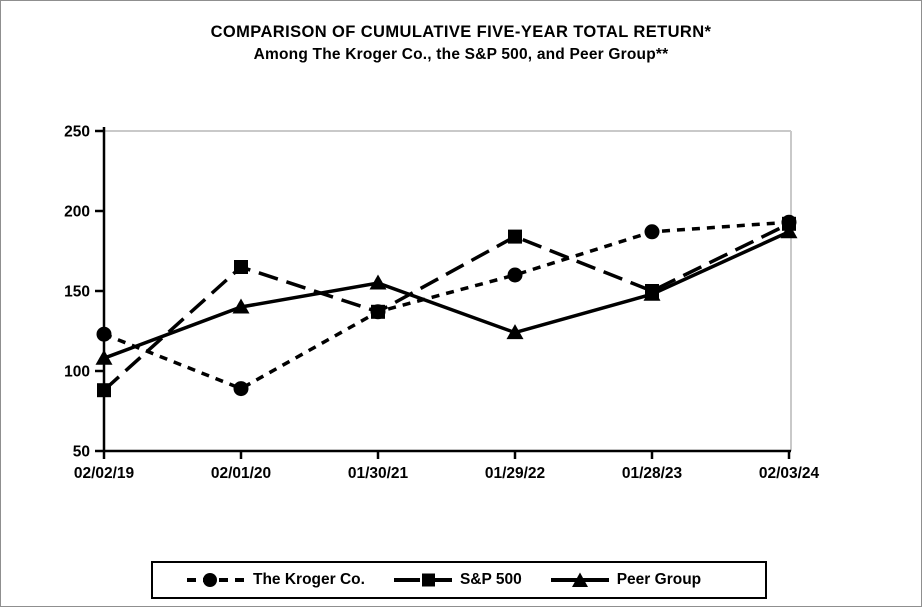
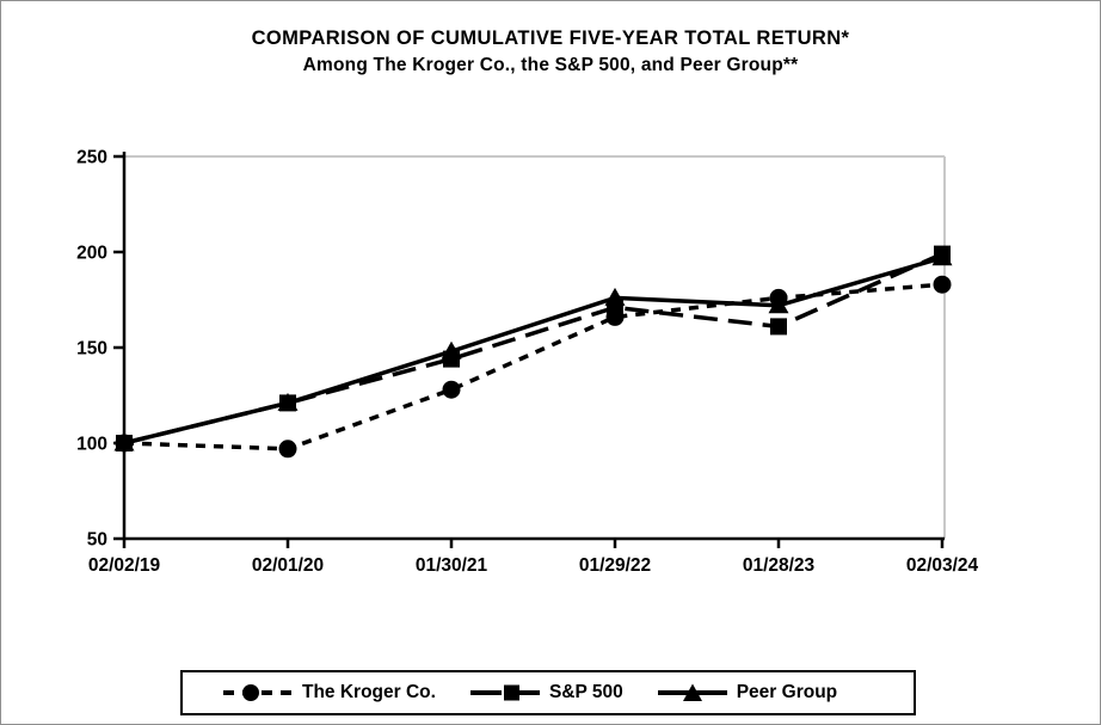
The Kroger Co./02/02/19: 123 -> 100
S&P 500/02/02/19: 88 -> 100
Peer Group/02/02/19: 108 -> 100
The Kroger Co./02/01/20: 89 -> 97
S&P 500/02/01/20: 165 -> 121
Peer Group/02/01/20: 140 -> 121
The Kroger Co./01/30/21: 137 -> 128
S&P 500/01/30/21: 137 -> 144
Peer Group/01/30/21: 155 -> 148
The Kroger Co./01/29/22: 160 -> 166
S&P 500/01/29/22: 184 -> 171
Peer Group/01/29/22: 124 -> 176
The Kroger Co./01/28/23: 187 -> 176
S&P 500/01/28/23: 150 -> 161
Peer Group/01/28/23: 148 -> 172
The Kroger Co./02/03/24: 193 -> 183
S&P 500/02/03/24: 192 -> 199
Peer Group/02/03/24: 187 -> 197
